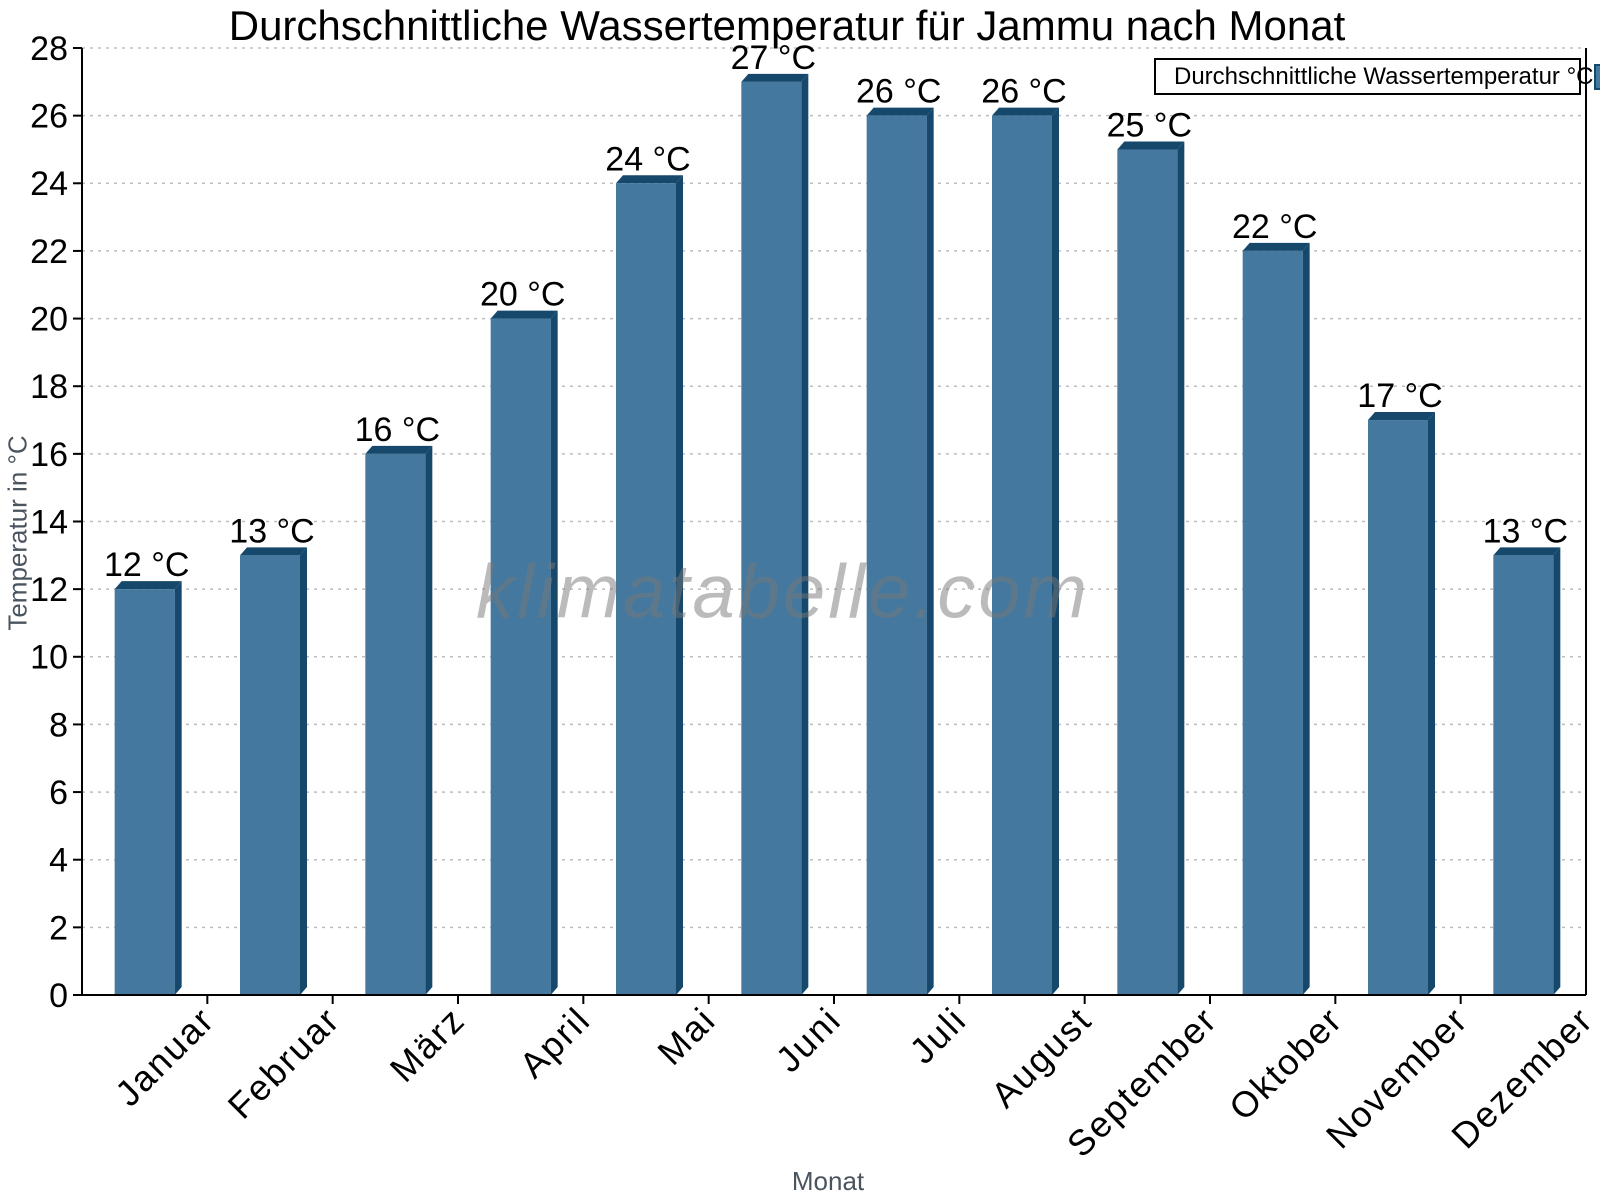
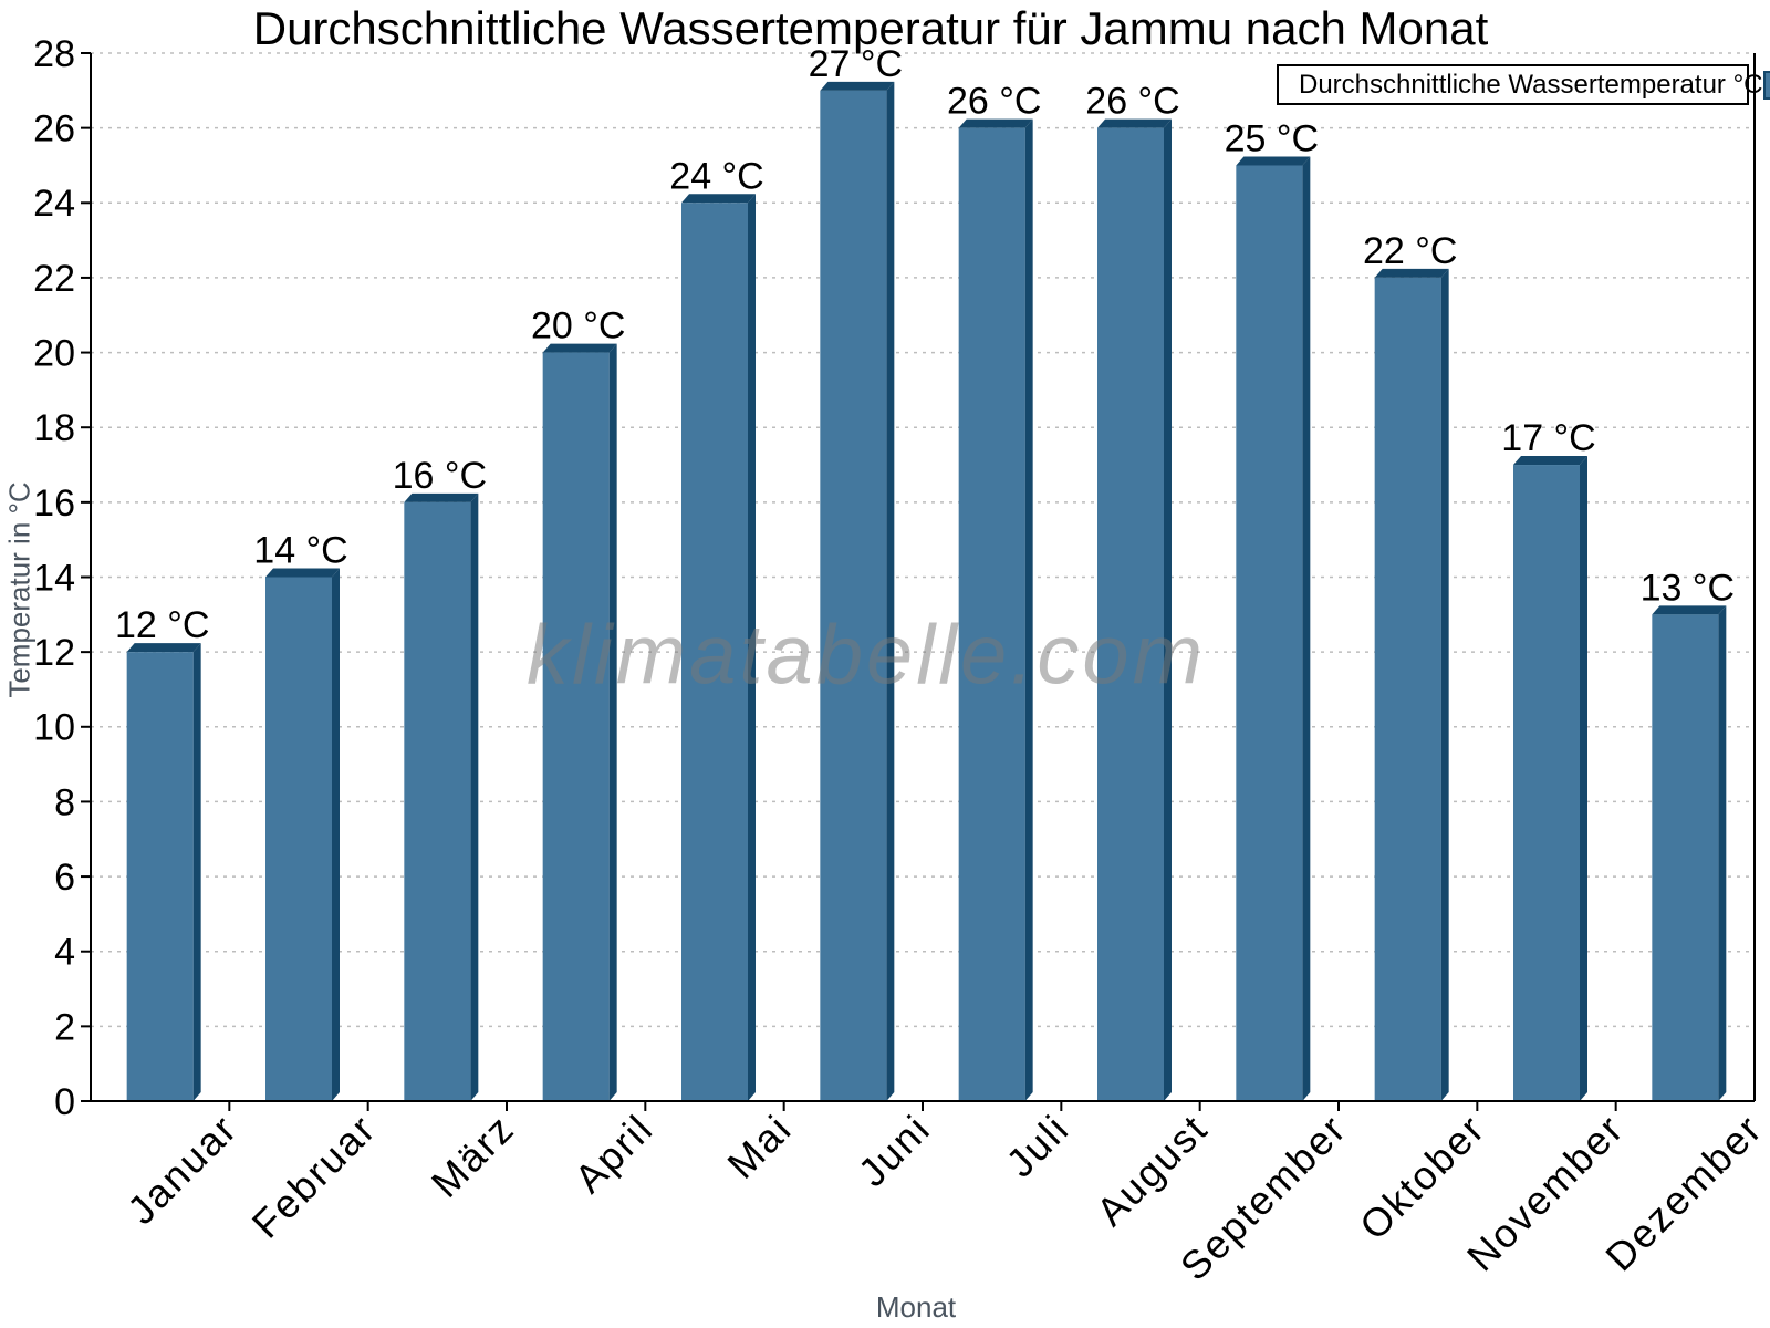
Februar: 13 -> 14
